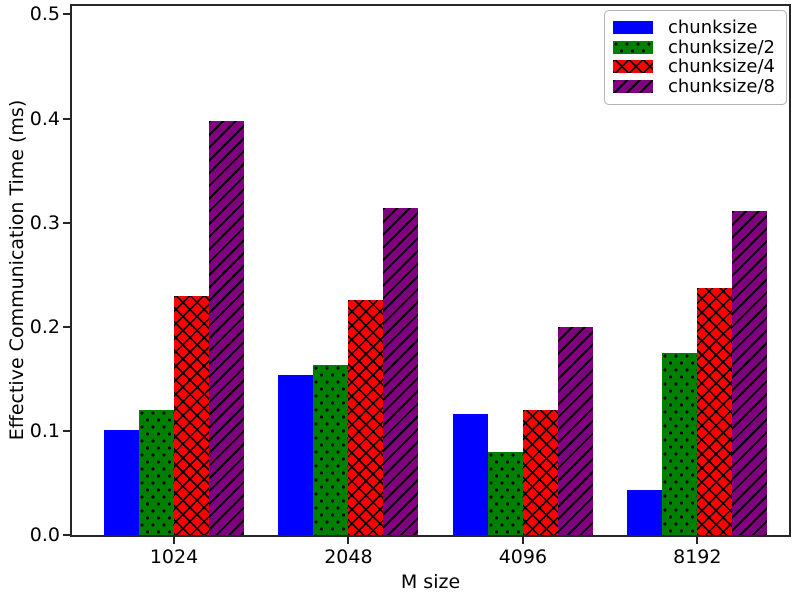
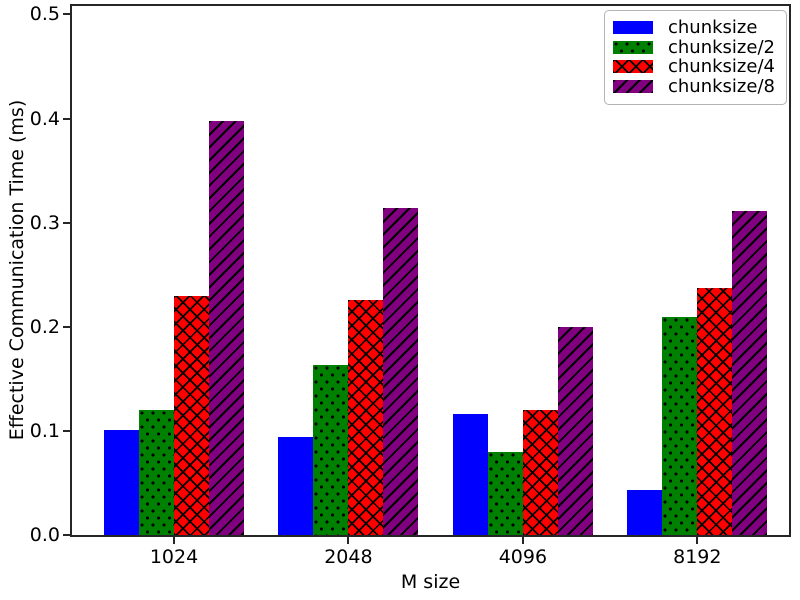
chunksize/2048: 0.154 -> 0.094
chunksize/2/8192: 0.175 -> 0.209
